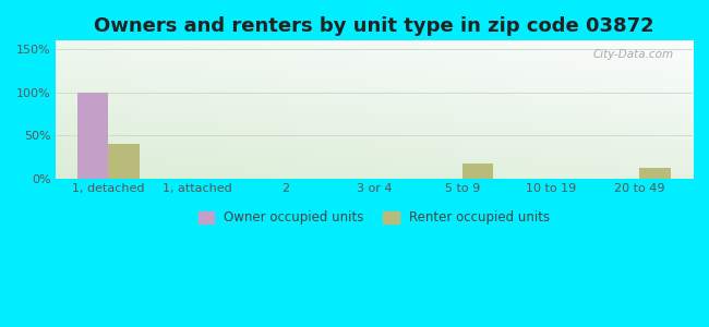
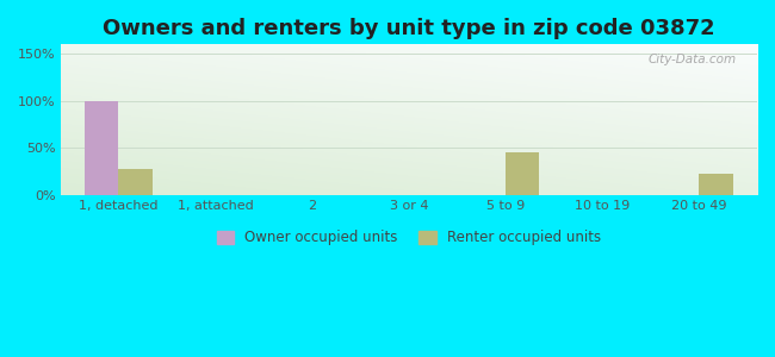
Renter occupied units/1, detached: 40% -> 28%
Renter occupied units/5 to 9: 18% -> 45%
Renter occupied units/20 to 49: 12% -> 22%
